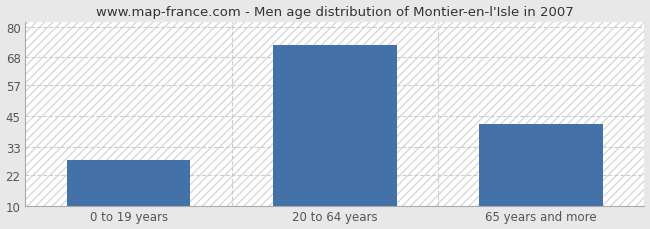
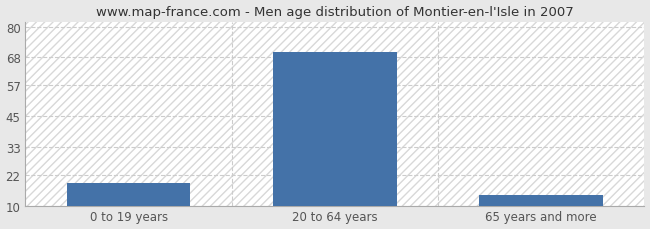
0 to 19 years: 28 -> 19
20 to 64 years: 73 -> 70
65 years and more: 42 -> 14
